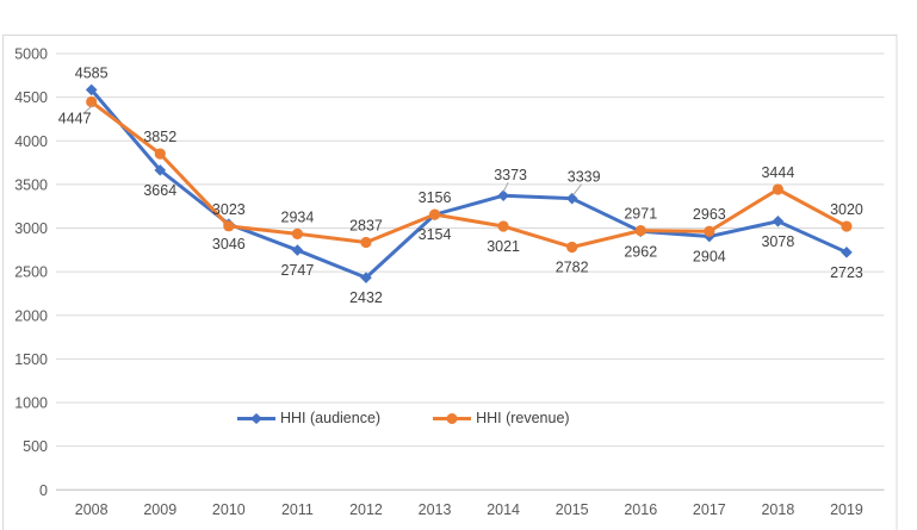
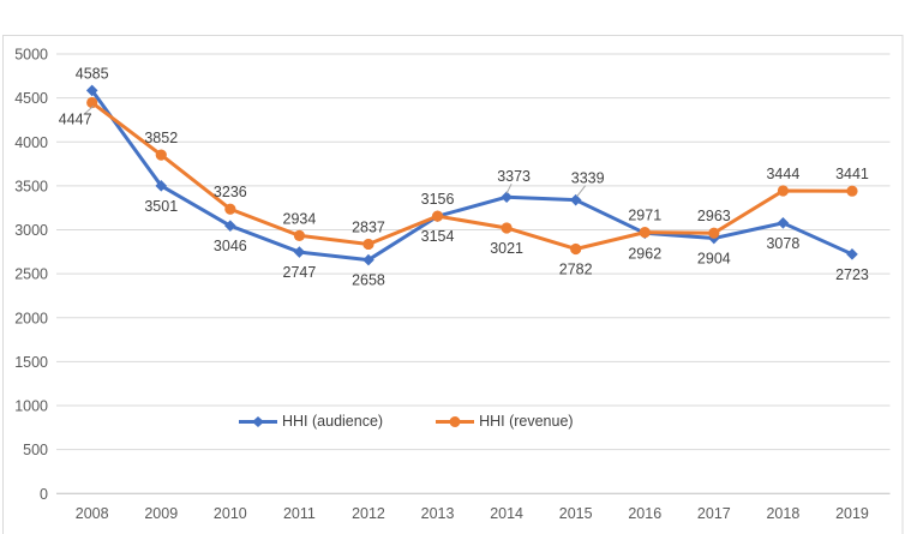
HHI (audience)/2009: 3664 -> 3501
HHI (revenue)/2010: 3023 -> 3236
HHI (audience)/2012: 2432 -> 2658
HHI (revenue)/2019: 3020 -> 3441
